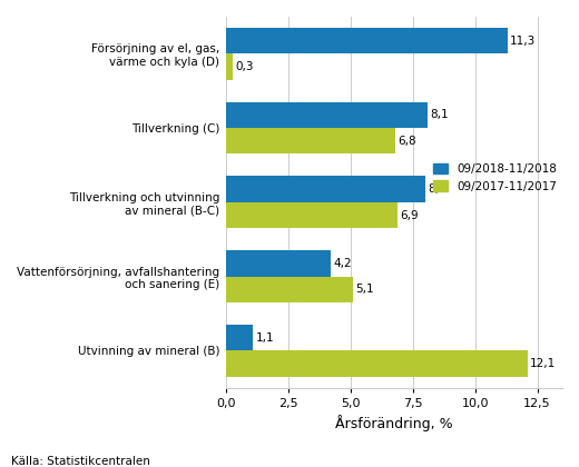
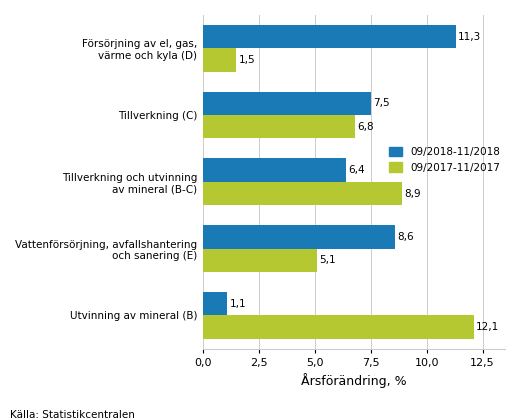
09/2017-11/2017/Försörjning av el, gas, värme och kyla (D): 0,3 -> 1,5
09/2018-11/2018/Tillverkning (C): 8,1 -> 7,5
09/2018-11/2018/Tillverkning och utvinning av mineral (B-C): 8,0 -> 6,4
09/2017-11/2017/Tillverkning och utvinning av mineral (B-C): 6,9 -> 8,9
09/2018-11/2018/Vattenförsörjning, avfallshantering och sanering (E): 4,2 -> 8,6
